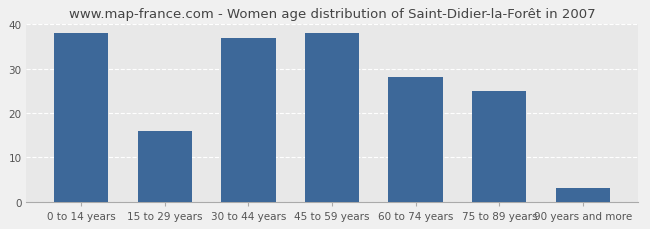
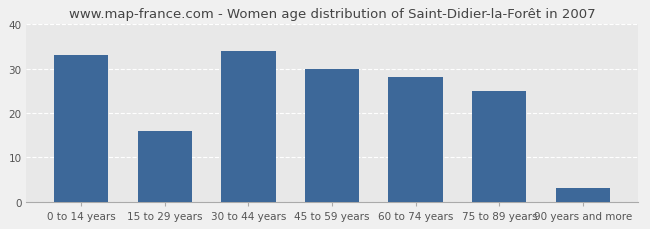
0 to 14 years: 38 -> 33
30 to 44 years: 37 -> 34
45 to 59 years: 38 -> 30
